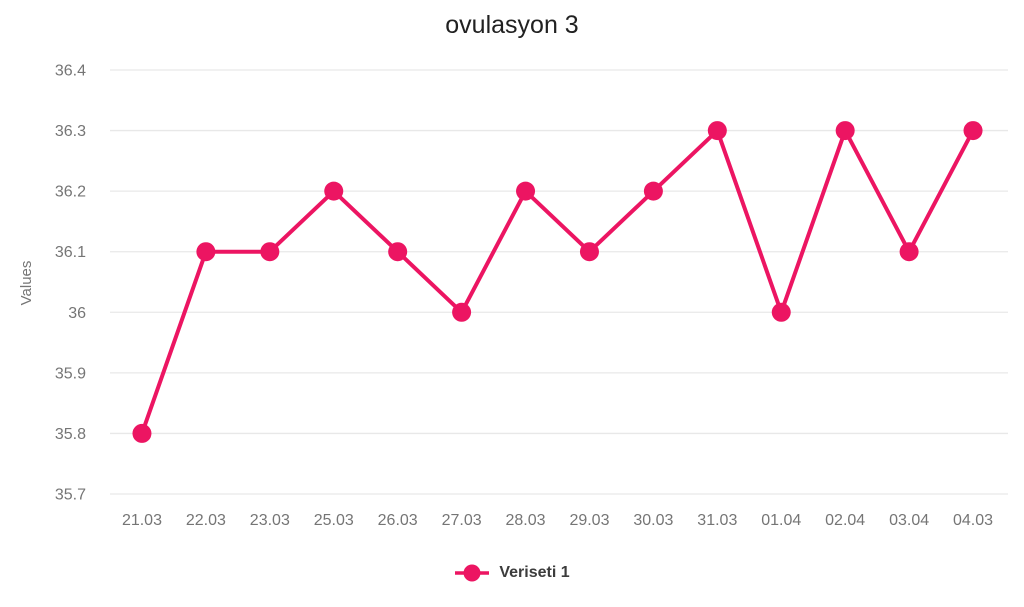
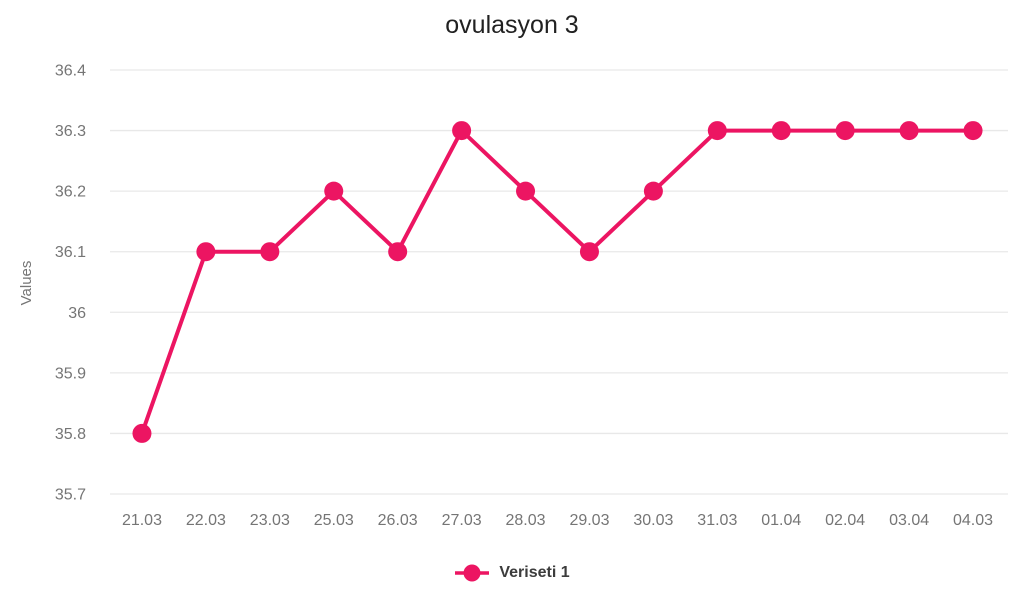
27.03: 36.0 -> 36.3
01.04: 36.0 -> 36.3
03.04: 36.1 -> 36.3
